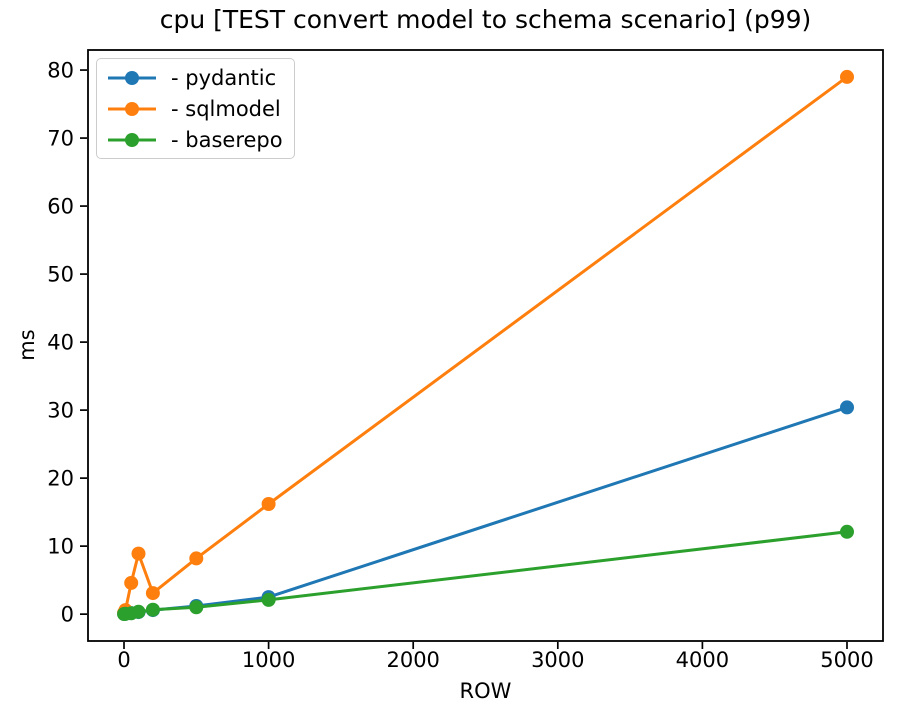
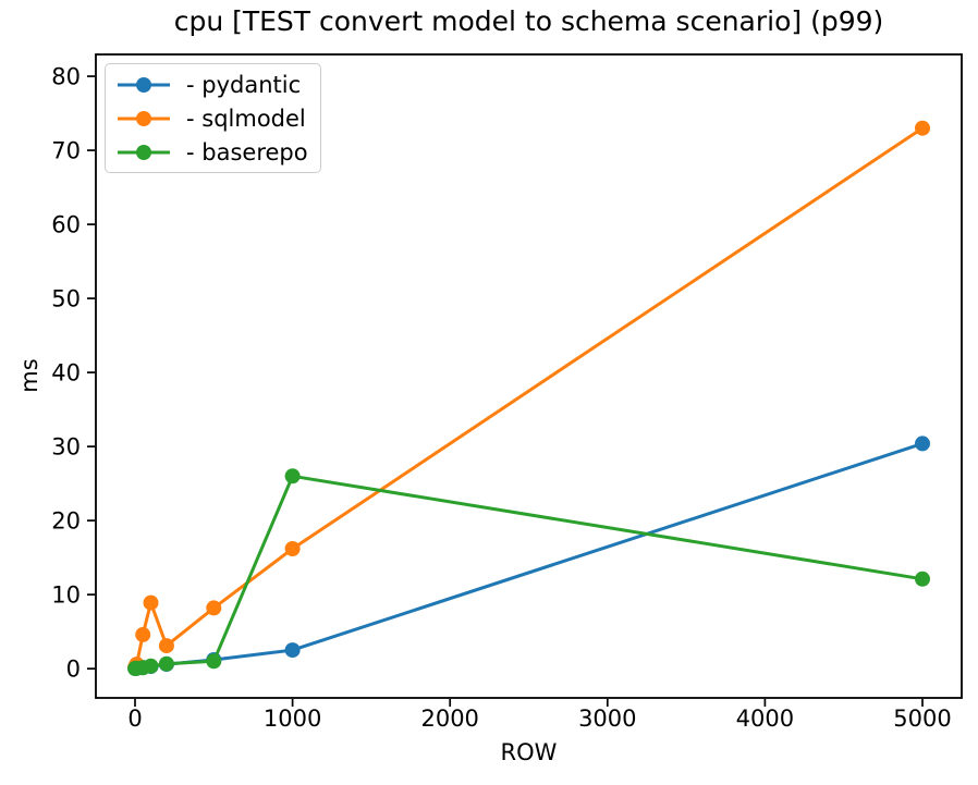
- baserepo/1000: 2 -> 26
- sqlmodel/5000: 79 -> 73
